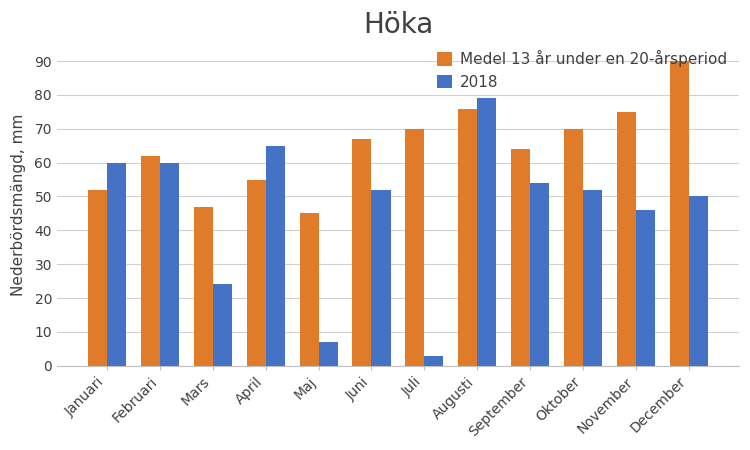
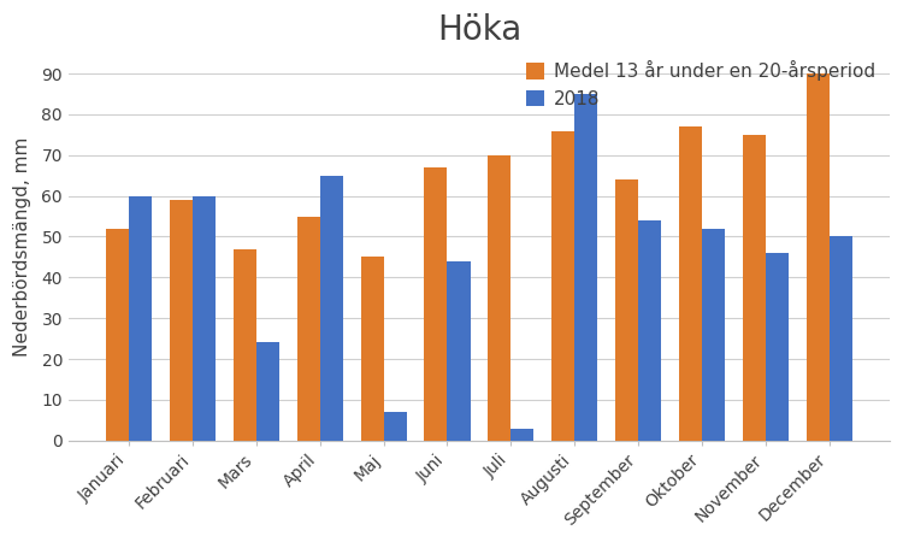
Medel 13 år under en 20-årsperiod/Februari: 62 -> 59
2018/Juni: 52 -> 44
2018/Augusti: 79 -> 85
Medel 13 år under en 20-årsperiod/Oktober: 70 -> 77
